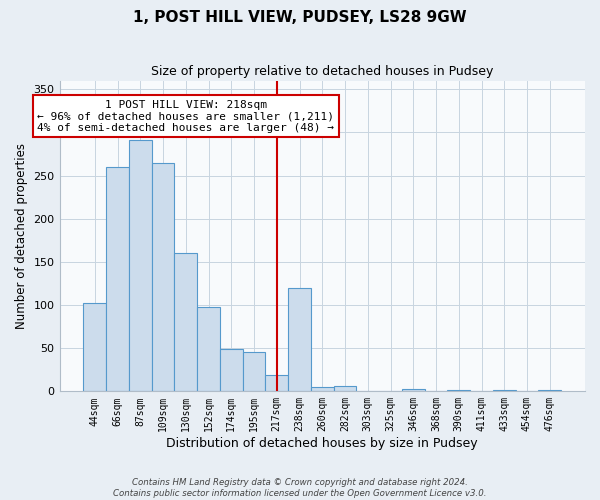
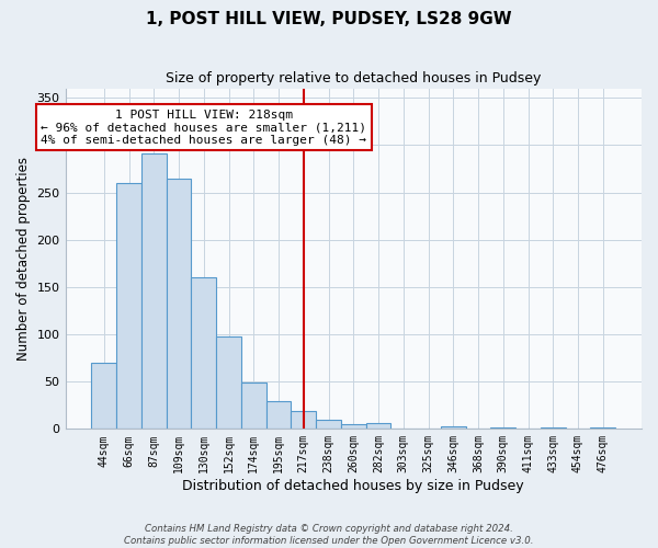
44sqm: 102 -> 70
195sqm: 46 -> 29
238sqm: 120 -> 10
